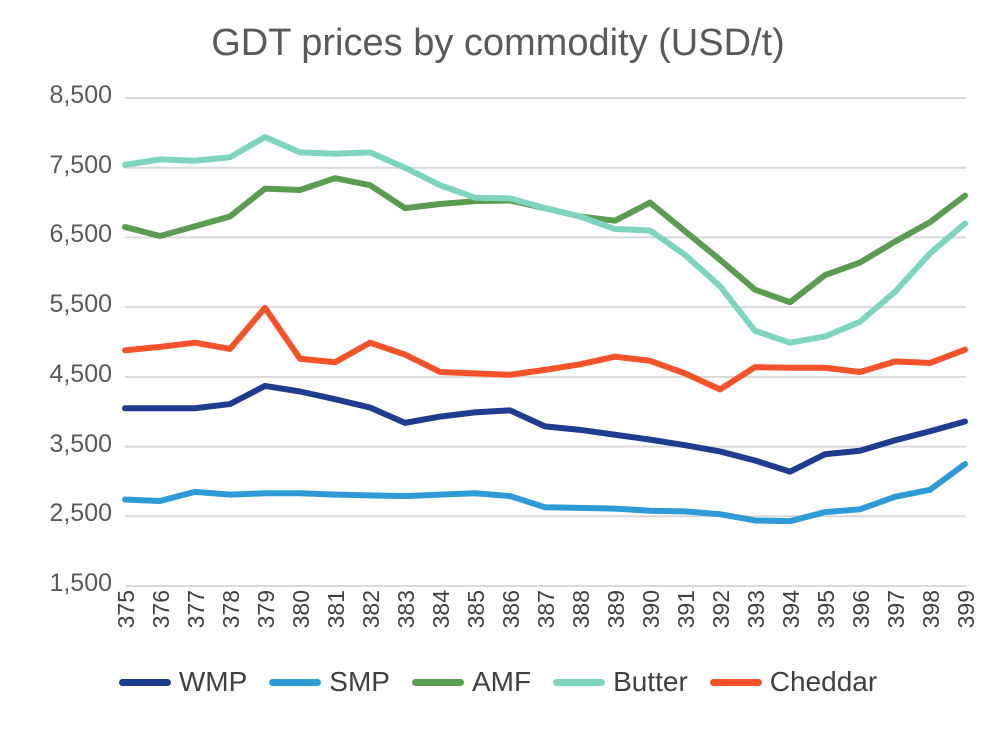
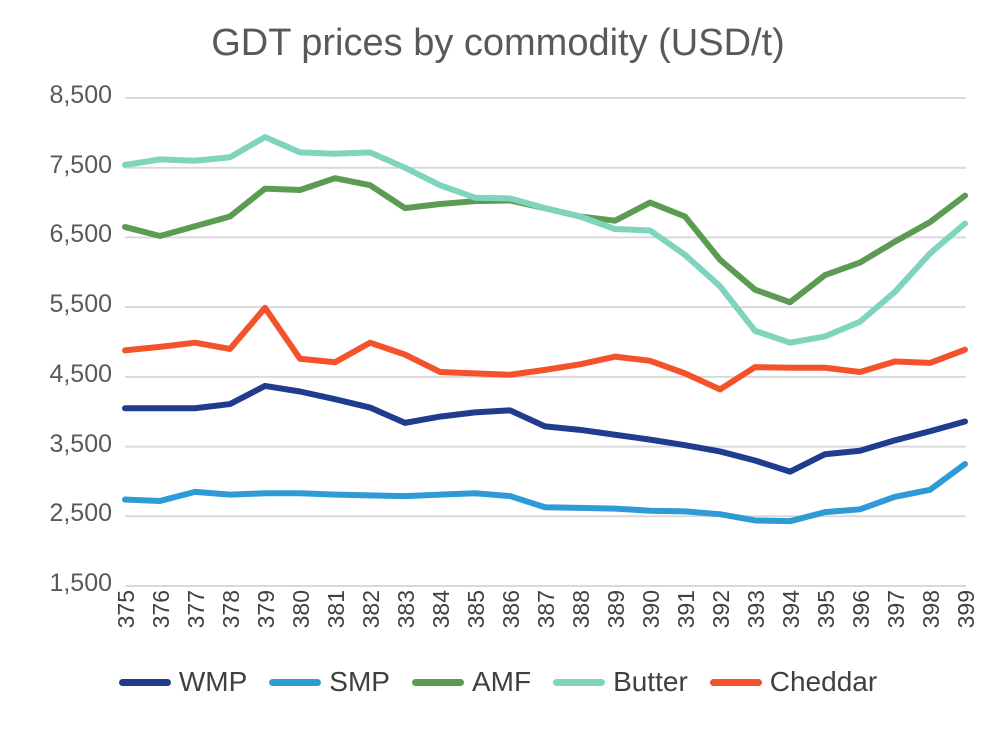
AMF/391: 6600 -> 6800
